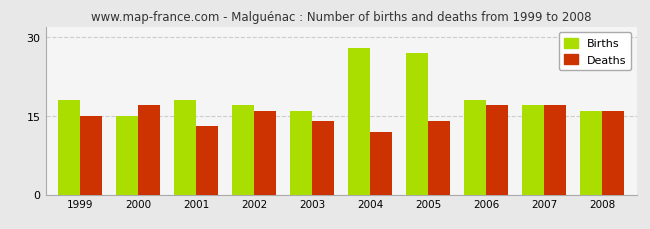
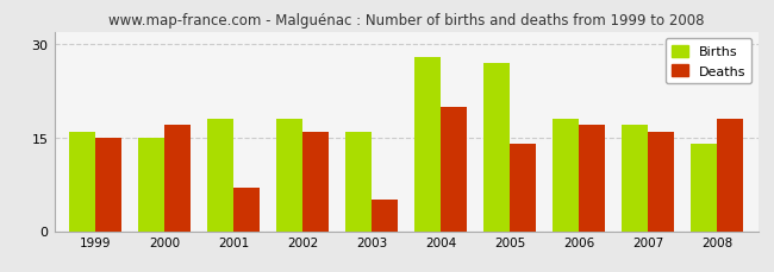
Births/1999: 18 -> 16
Deaths/2001: 13 -> 7
Births/2002: 17 -> 18
Deaths/2003: 14 -> 5
Deaths/2004: 12 -> 20
Deaths/2007: 17 -> 16
Births/2008: 16 -> 14
Deaths/2008: 16 -> 18
